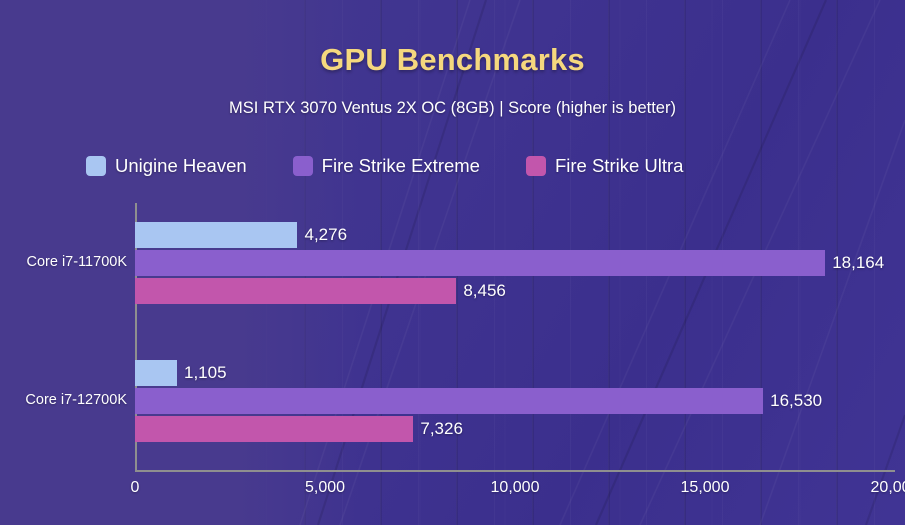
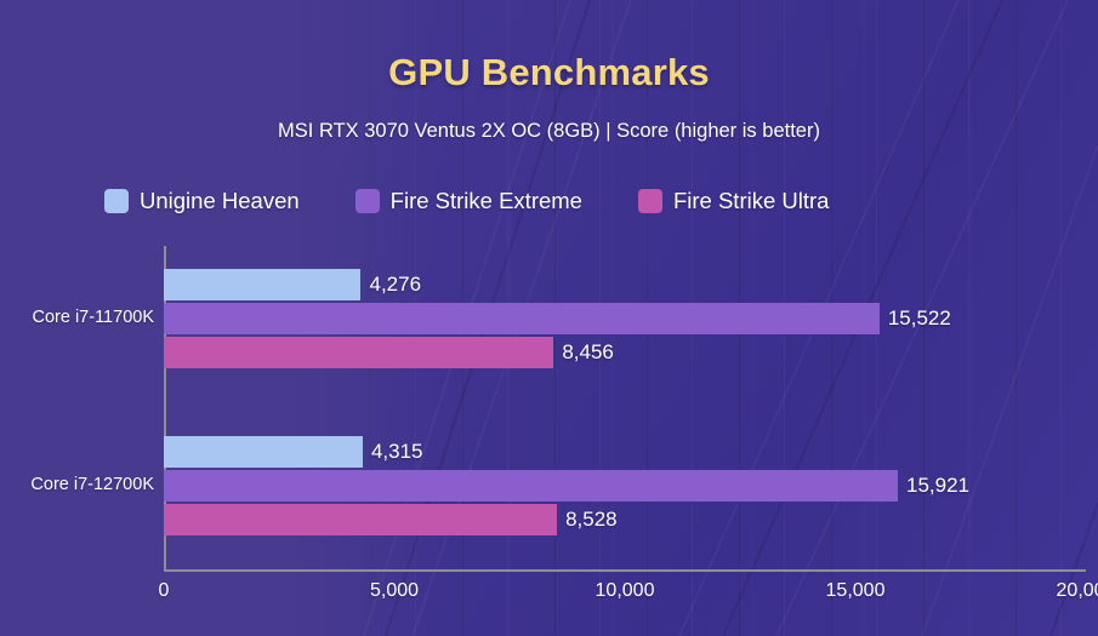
Fire Strike Extreme/Core i7-11700K: 18,164 -> 15,522
Unigine Heaven/Core i7-12700K: 1,105 -> 4,315
Fire Strike Extreme/Core i7-12700K: 16,530 -> 15,921
Fire Strike Ultra/Core i7-12700K: 7,326 -> 8,528
